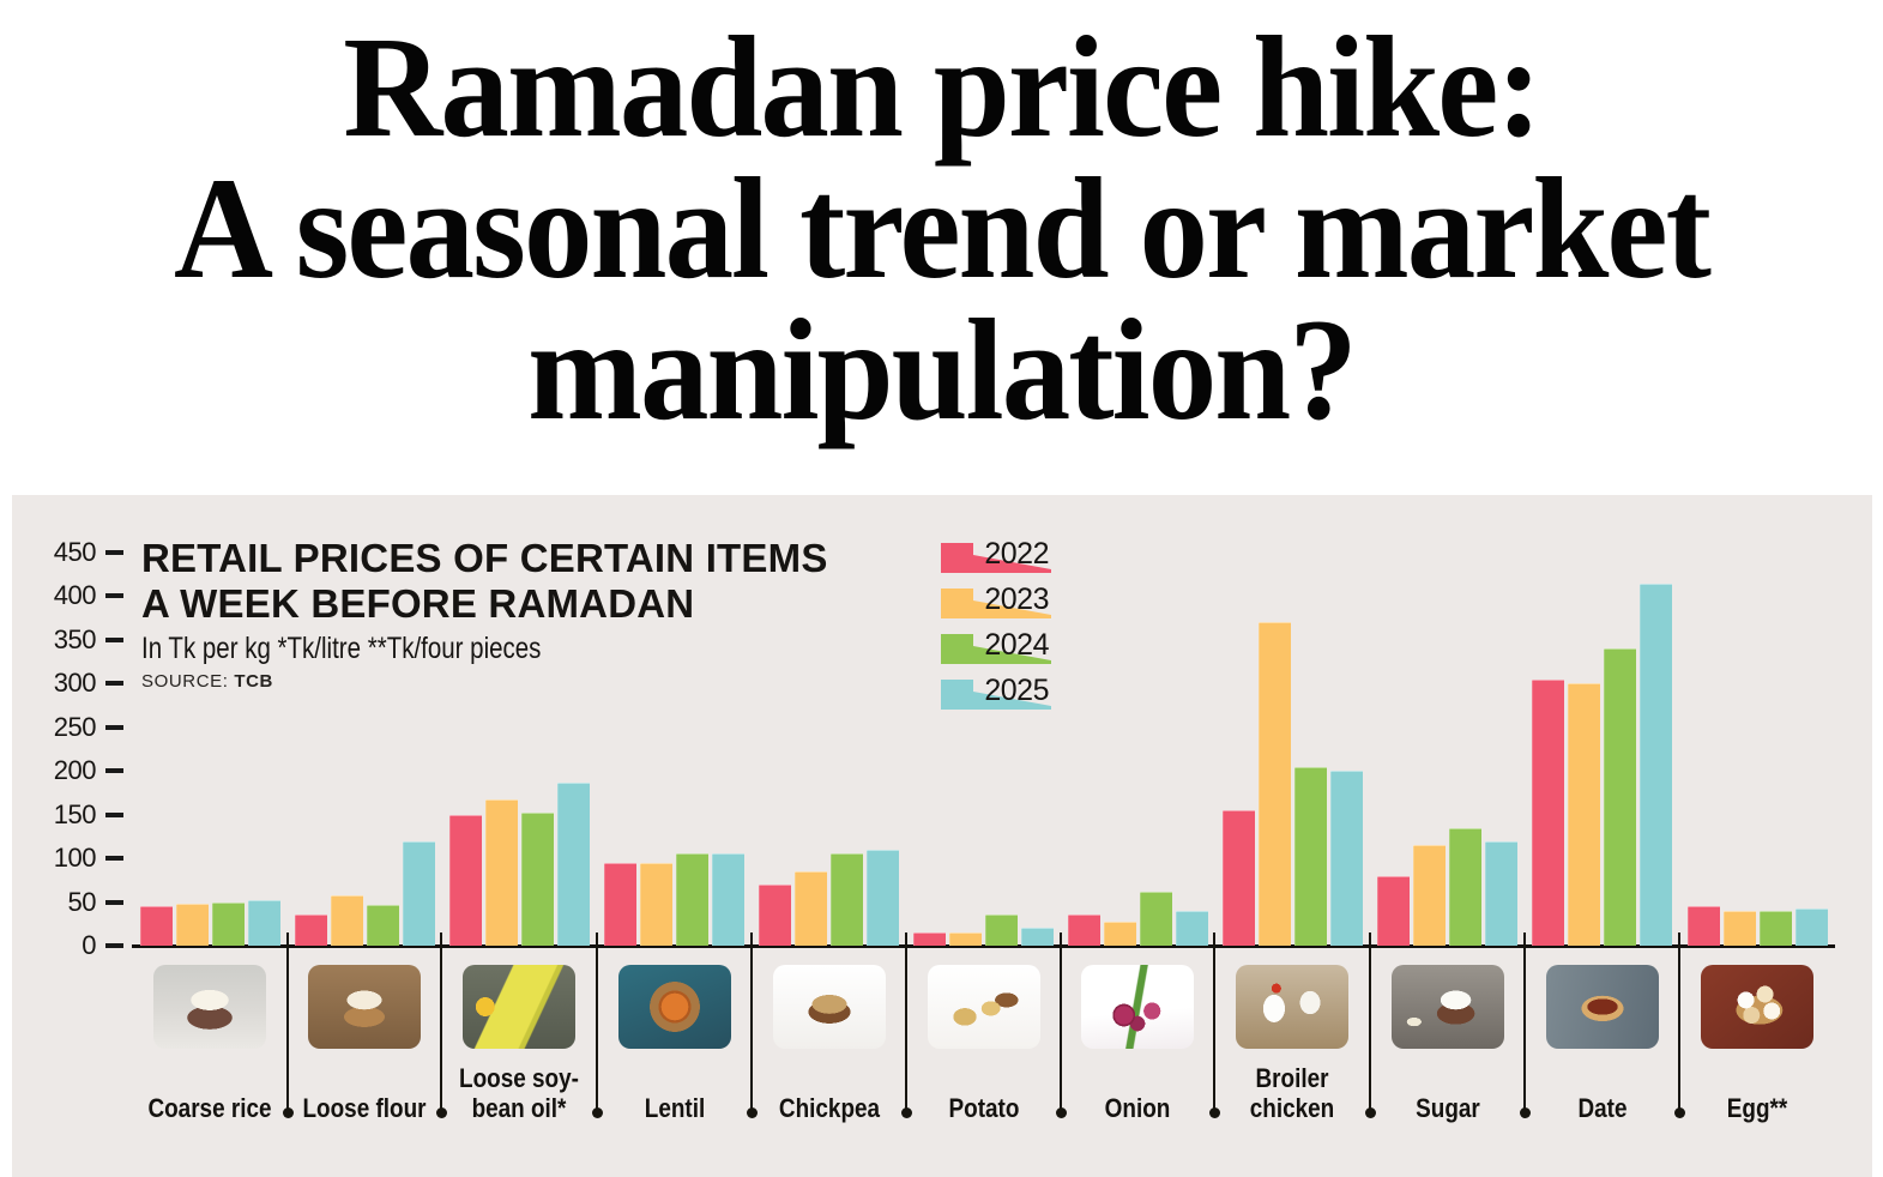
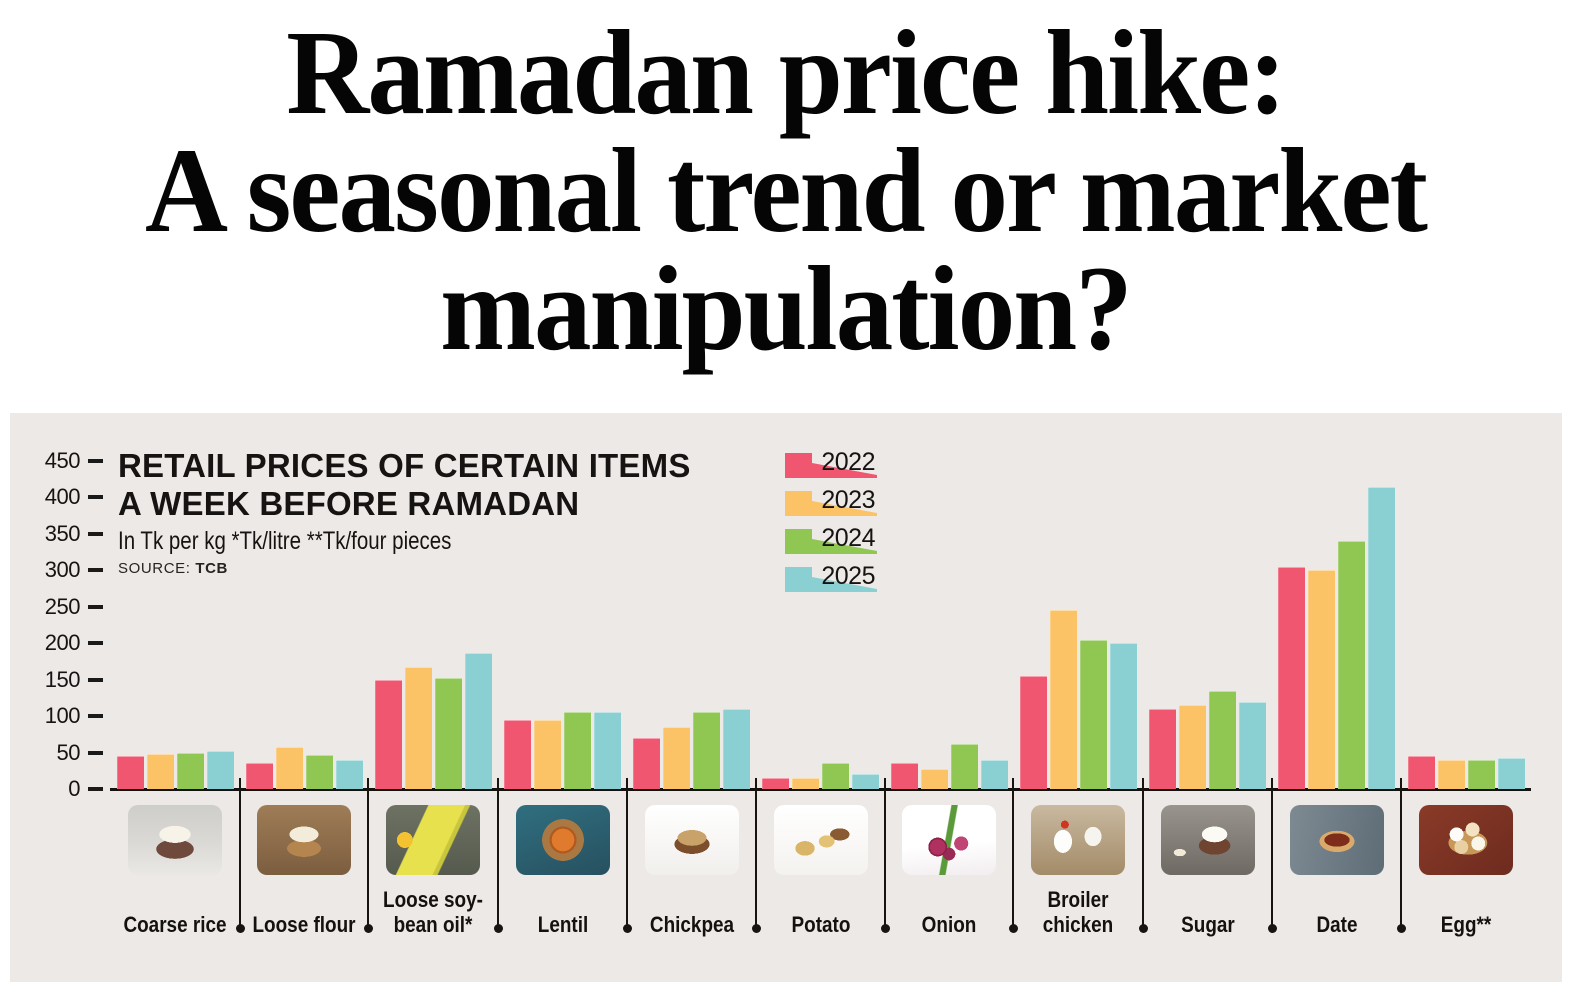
2025/Loose flour: 120 -> 40
2023/Broiler chicken: 370 -> 240
2022/Sugar: 80 -> 110
